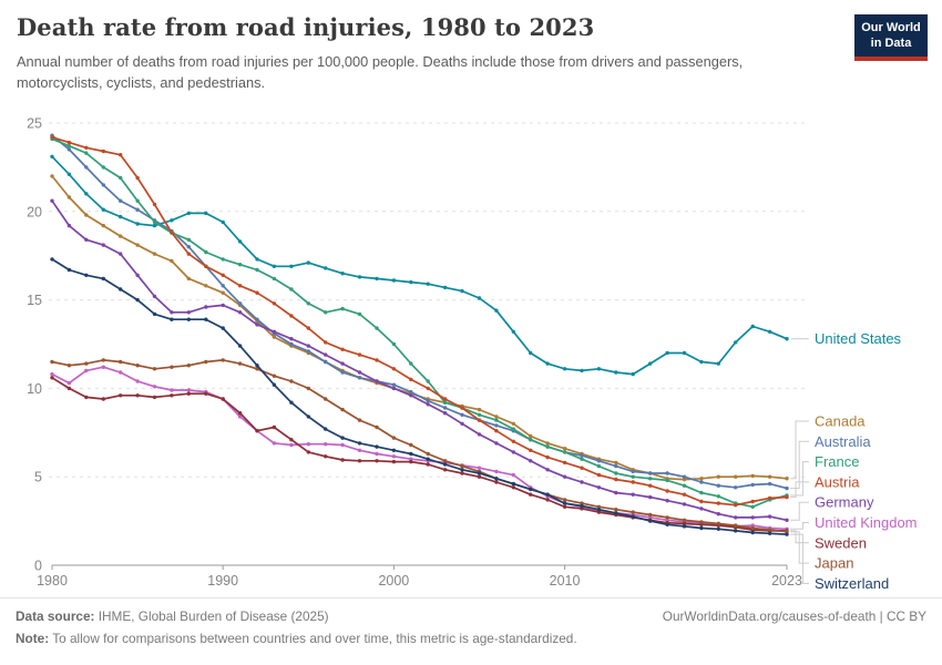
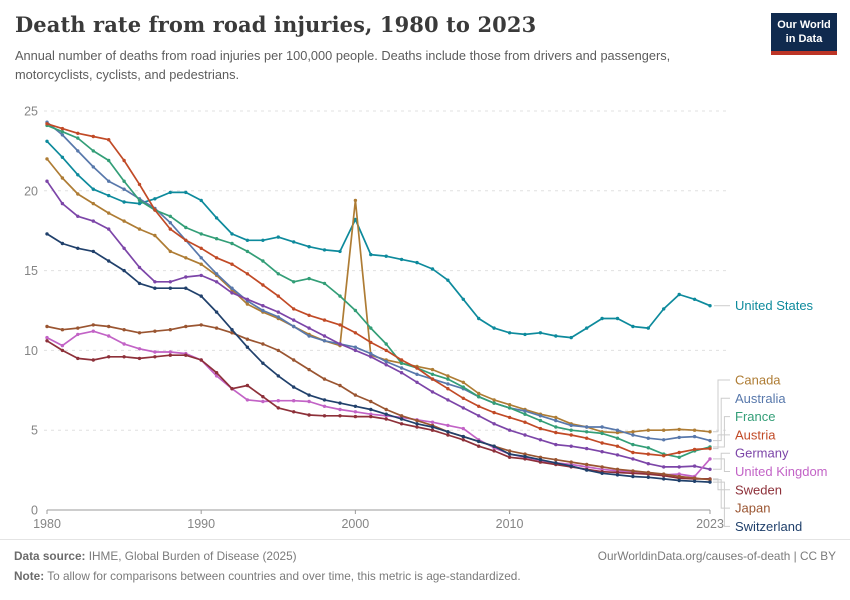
United States/2000: 16.1 -> 18.2
Canada/2000: 10.0 -> 19.4
United Kingdom/2023: 2.0 -> 3.2
